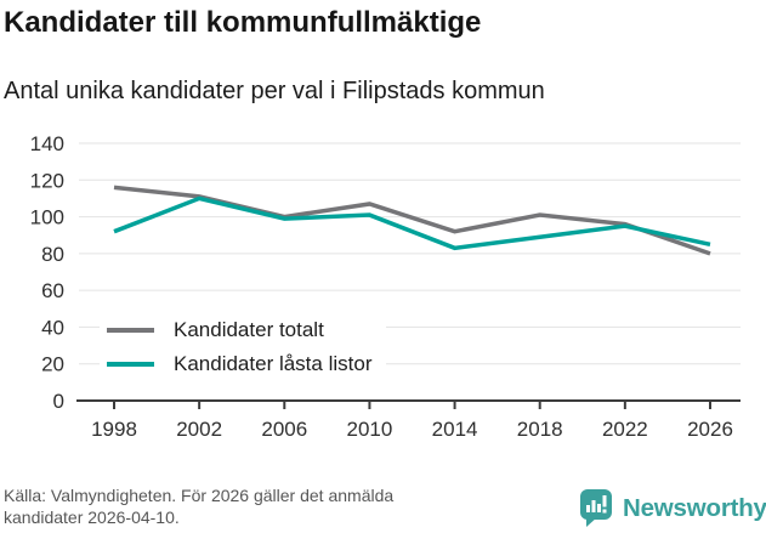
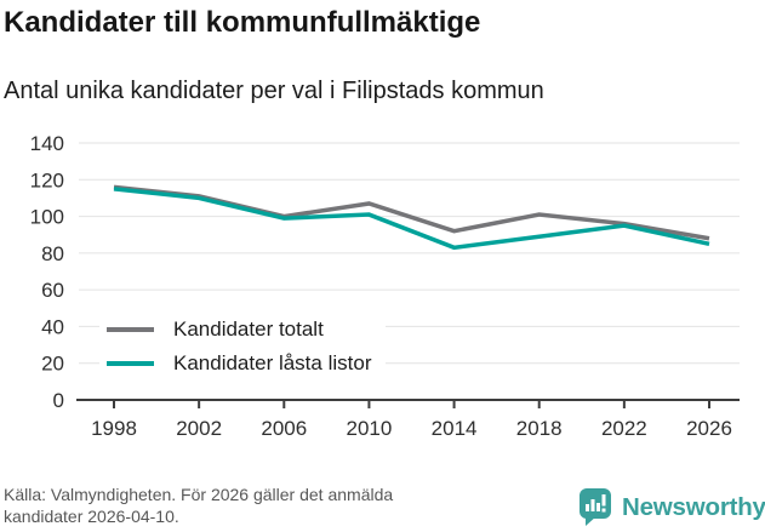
Kandidater låsta listor/1998: 92 -> 115
Kandidater totalt/2026: 80 -> 88
